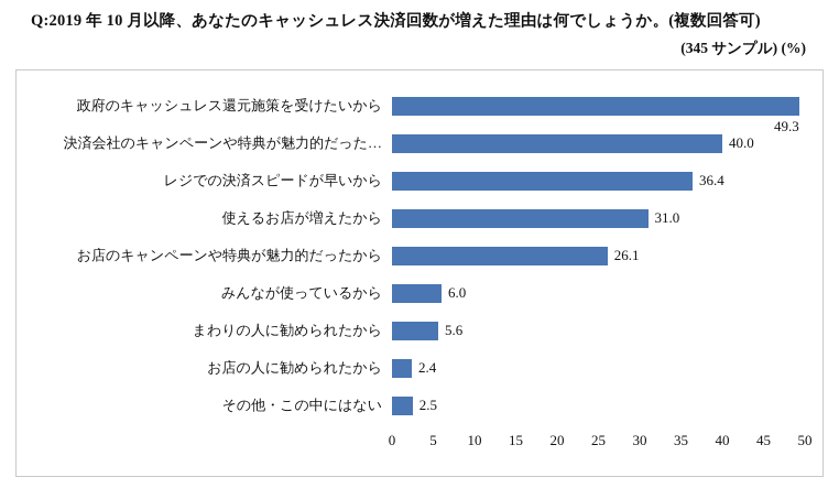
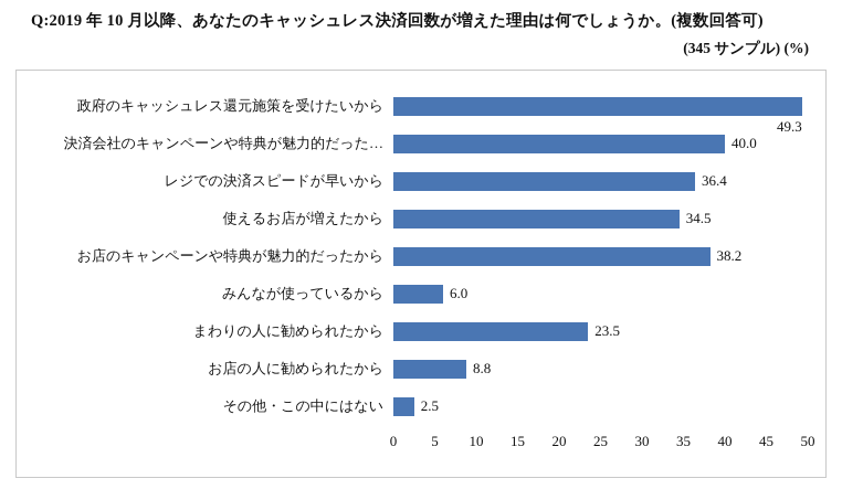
使えるお店が増えたから: 31.0 -> 34.5
お店のキャンペーンや特典が魅力的だったから: 26.1 -> 38.2
まわりの人に勧められたから: 5.6 -> 23.5
お店の人に勧められたから: 2.4 -> 8.8
